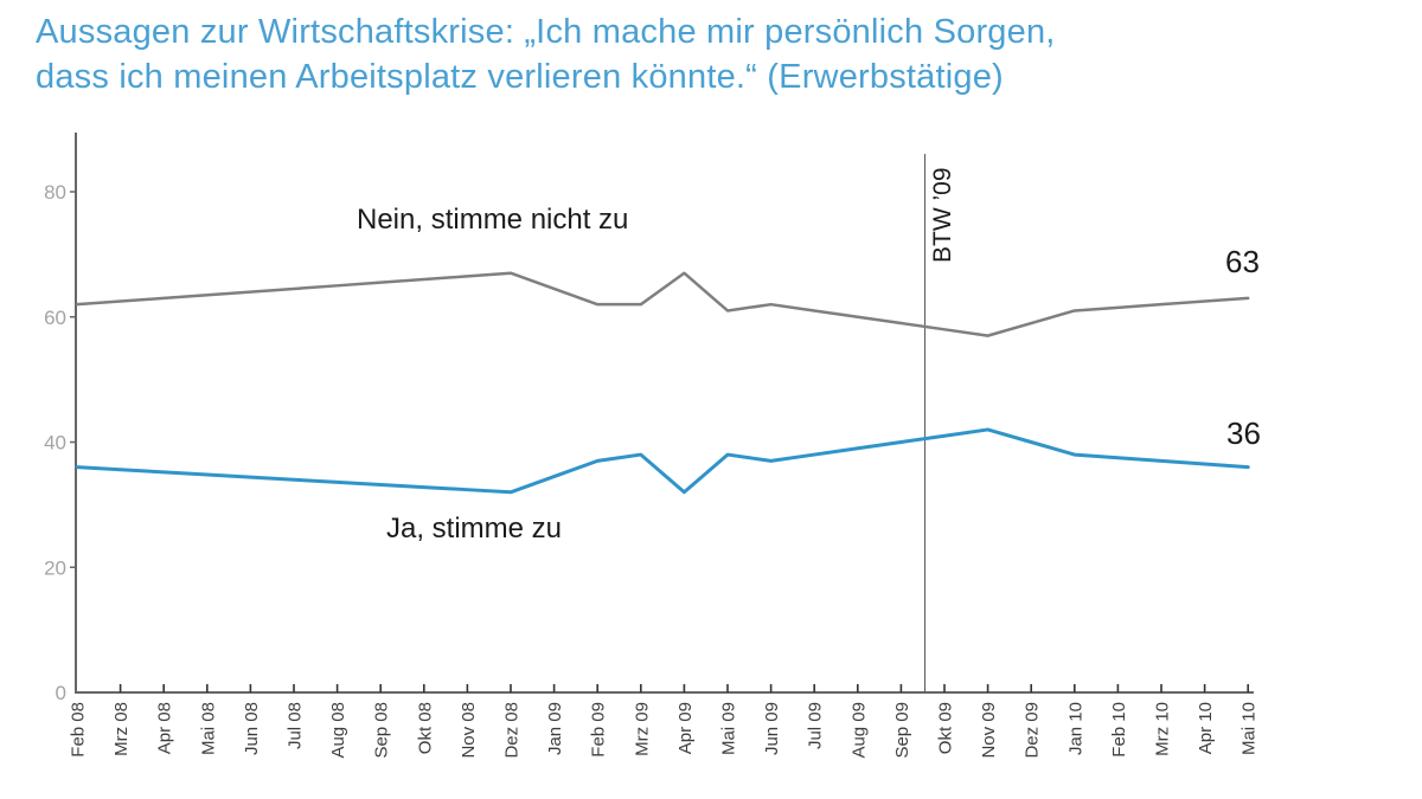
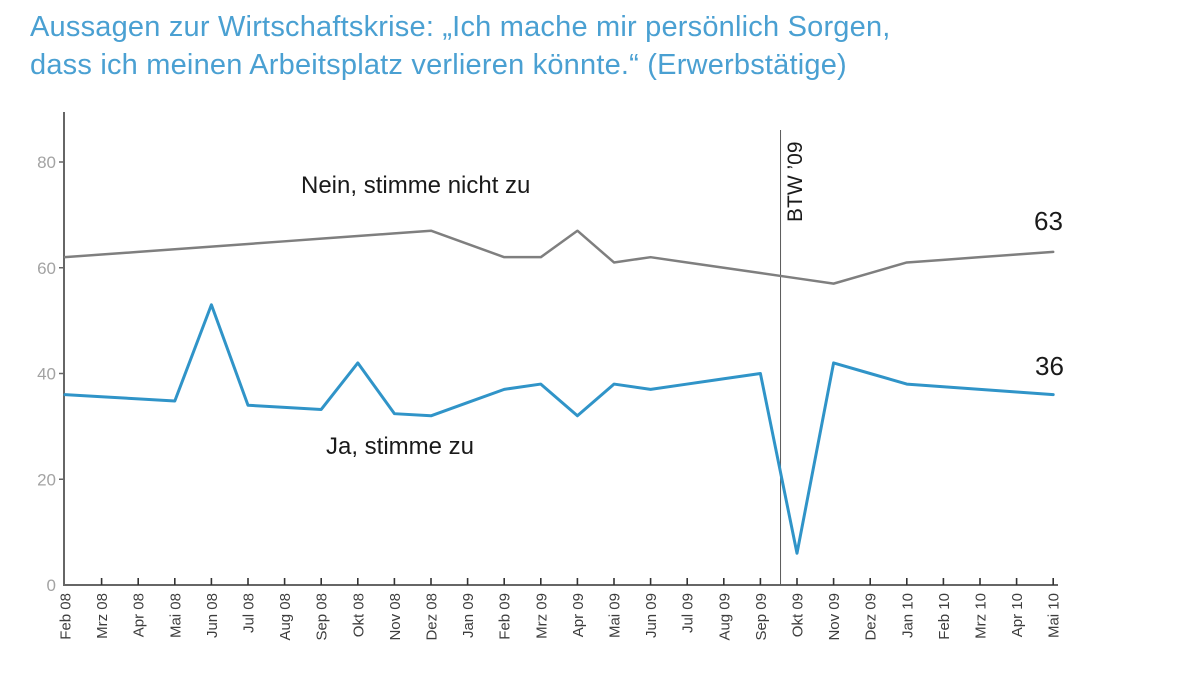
Ja, stimme zu/Jun 08: 34 -> 53
Ja, stimme zu/Okt 08: 33 -> 42
Ja, stimme zu/Okt 09: 41 -> 6
